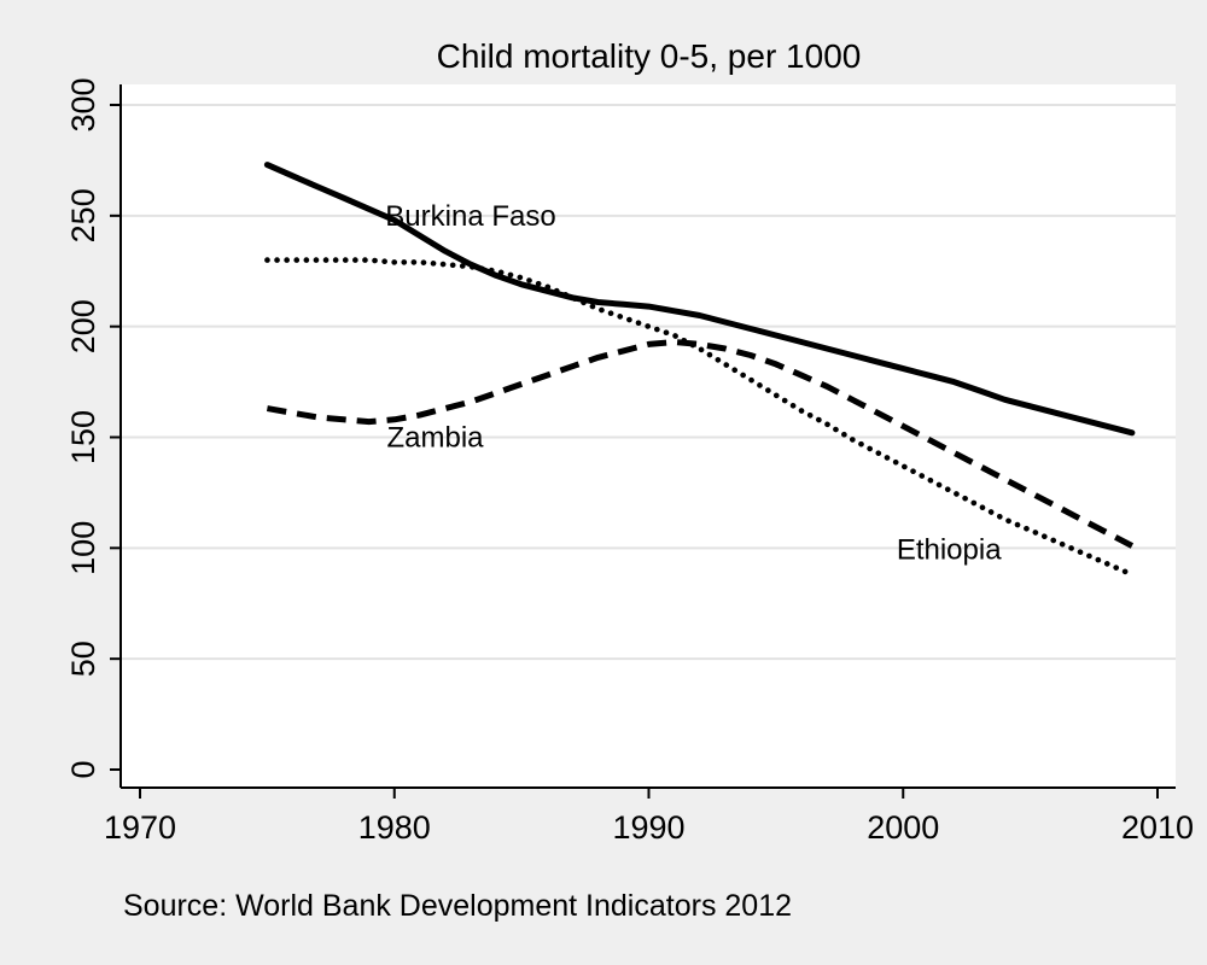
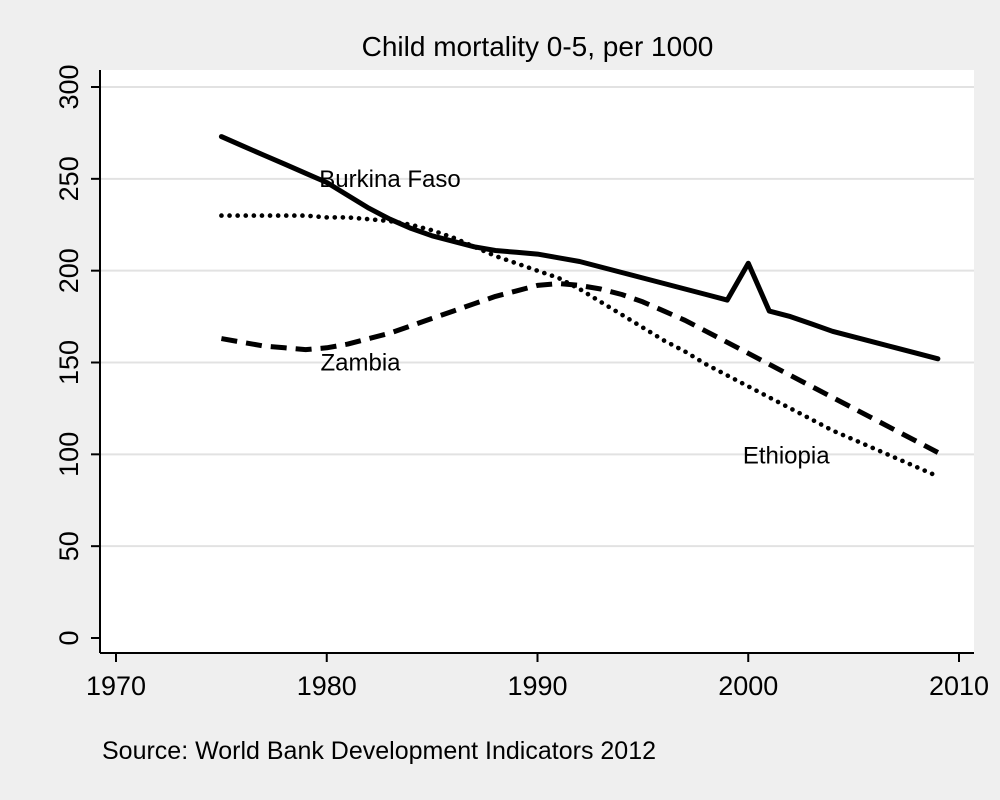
Burkina Faso/2000: 181 -> 204
